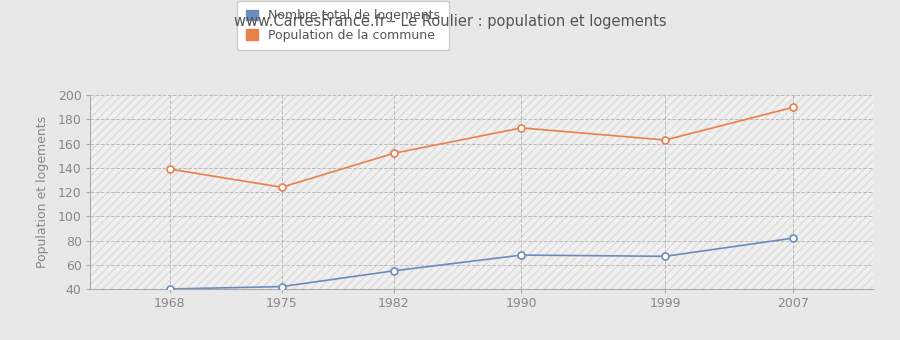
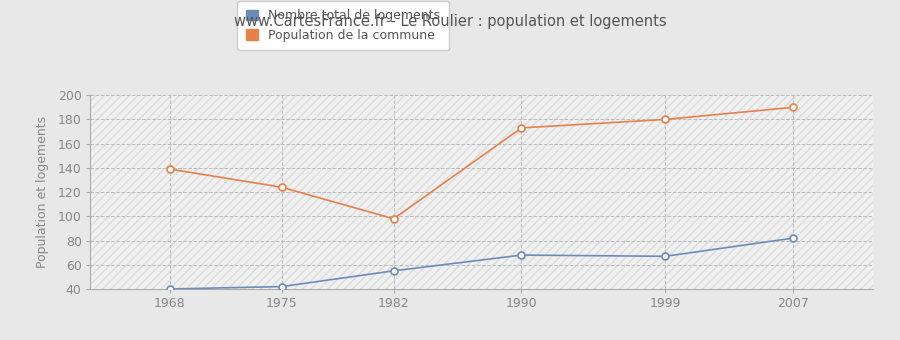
Population de la commune/1982: 152 -> 98
Population de la commune/1999: 163 -> 180
